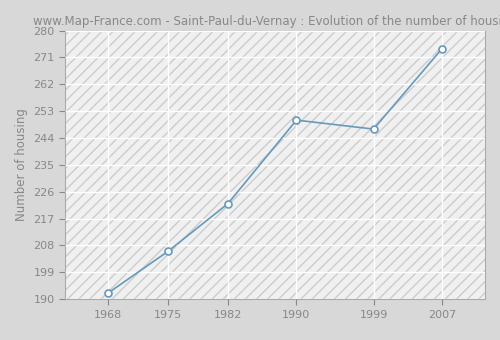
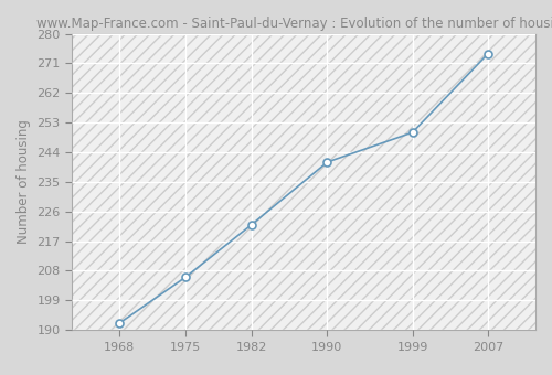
1990: 250 -> 241
1999: 247 -> 250
